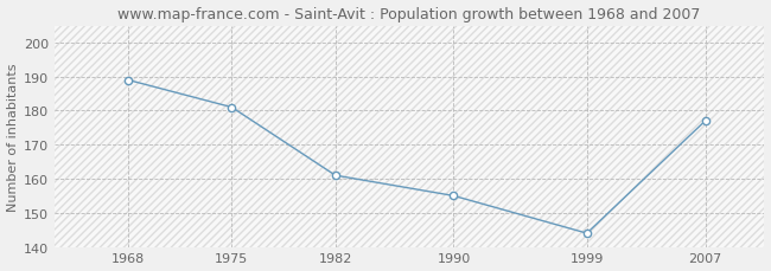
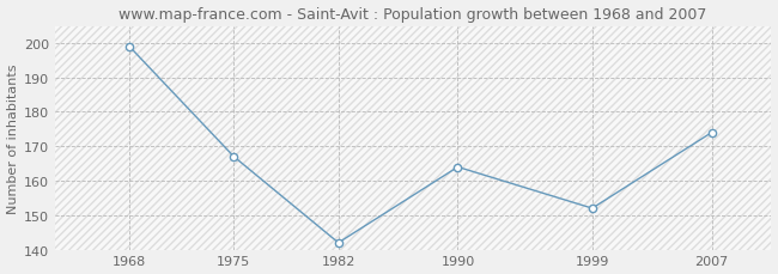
1968: 189 -> 199
1975: 181 -> 167
1982: 161 -> 142
1990: 155 -> 164
1999: 144 -> 152
2007: 177 -> 174
